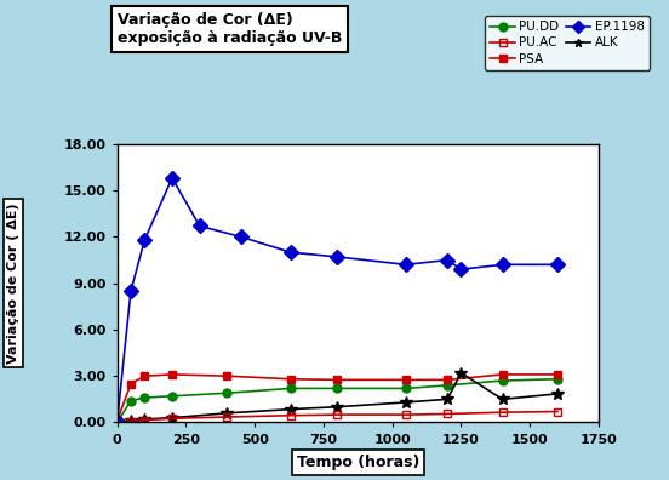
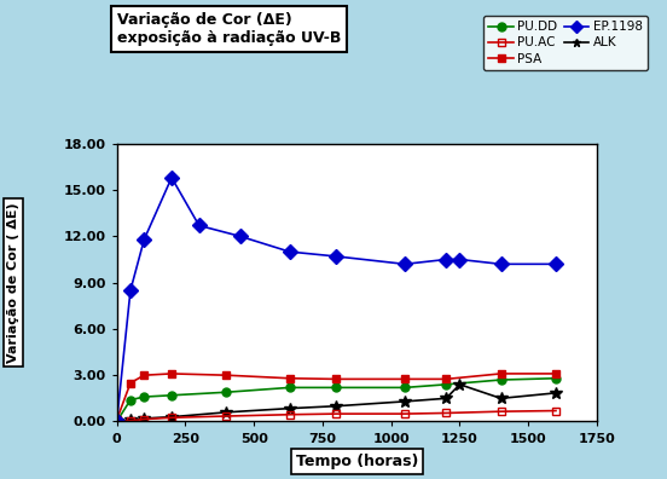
ALK/1250: 3.2 -> 2.4
EP.1198/1250: 9.9 -> 10.5
